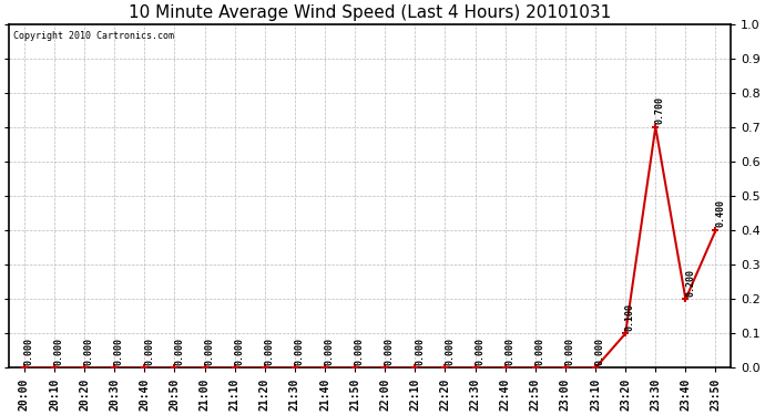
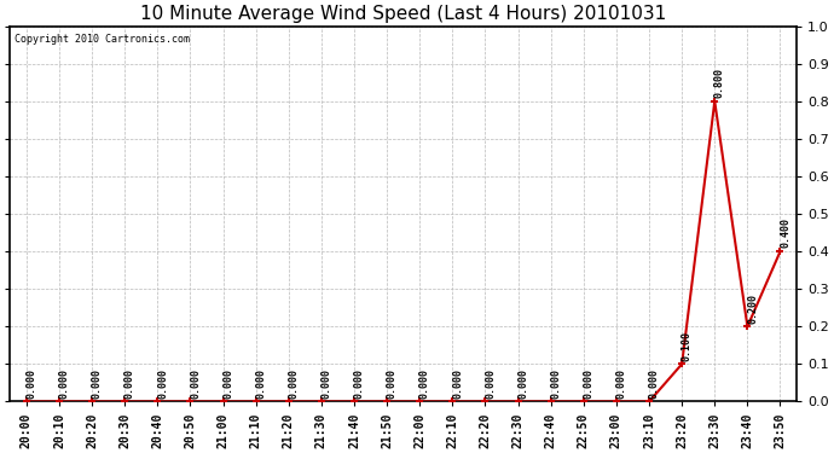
23:30: 0.700 -> 0.800
